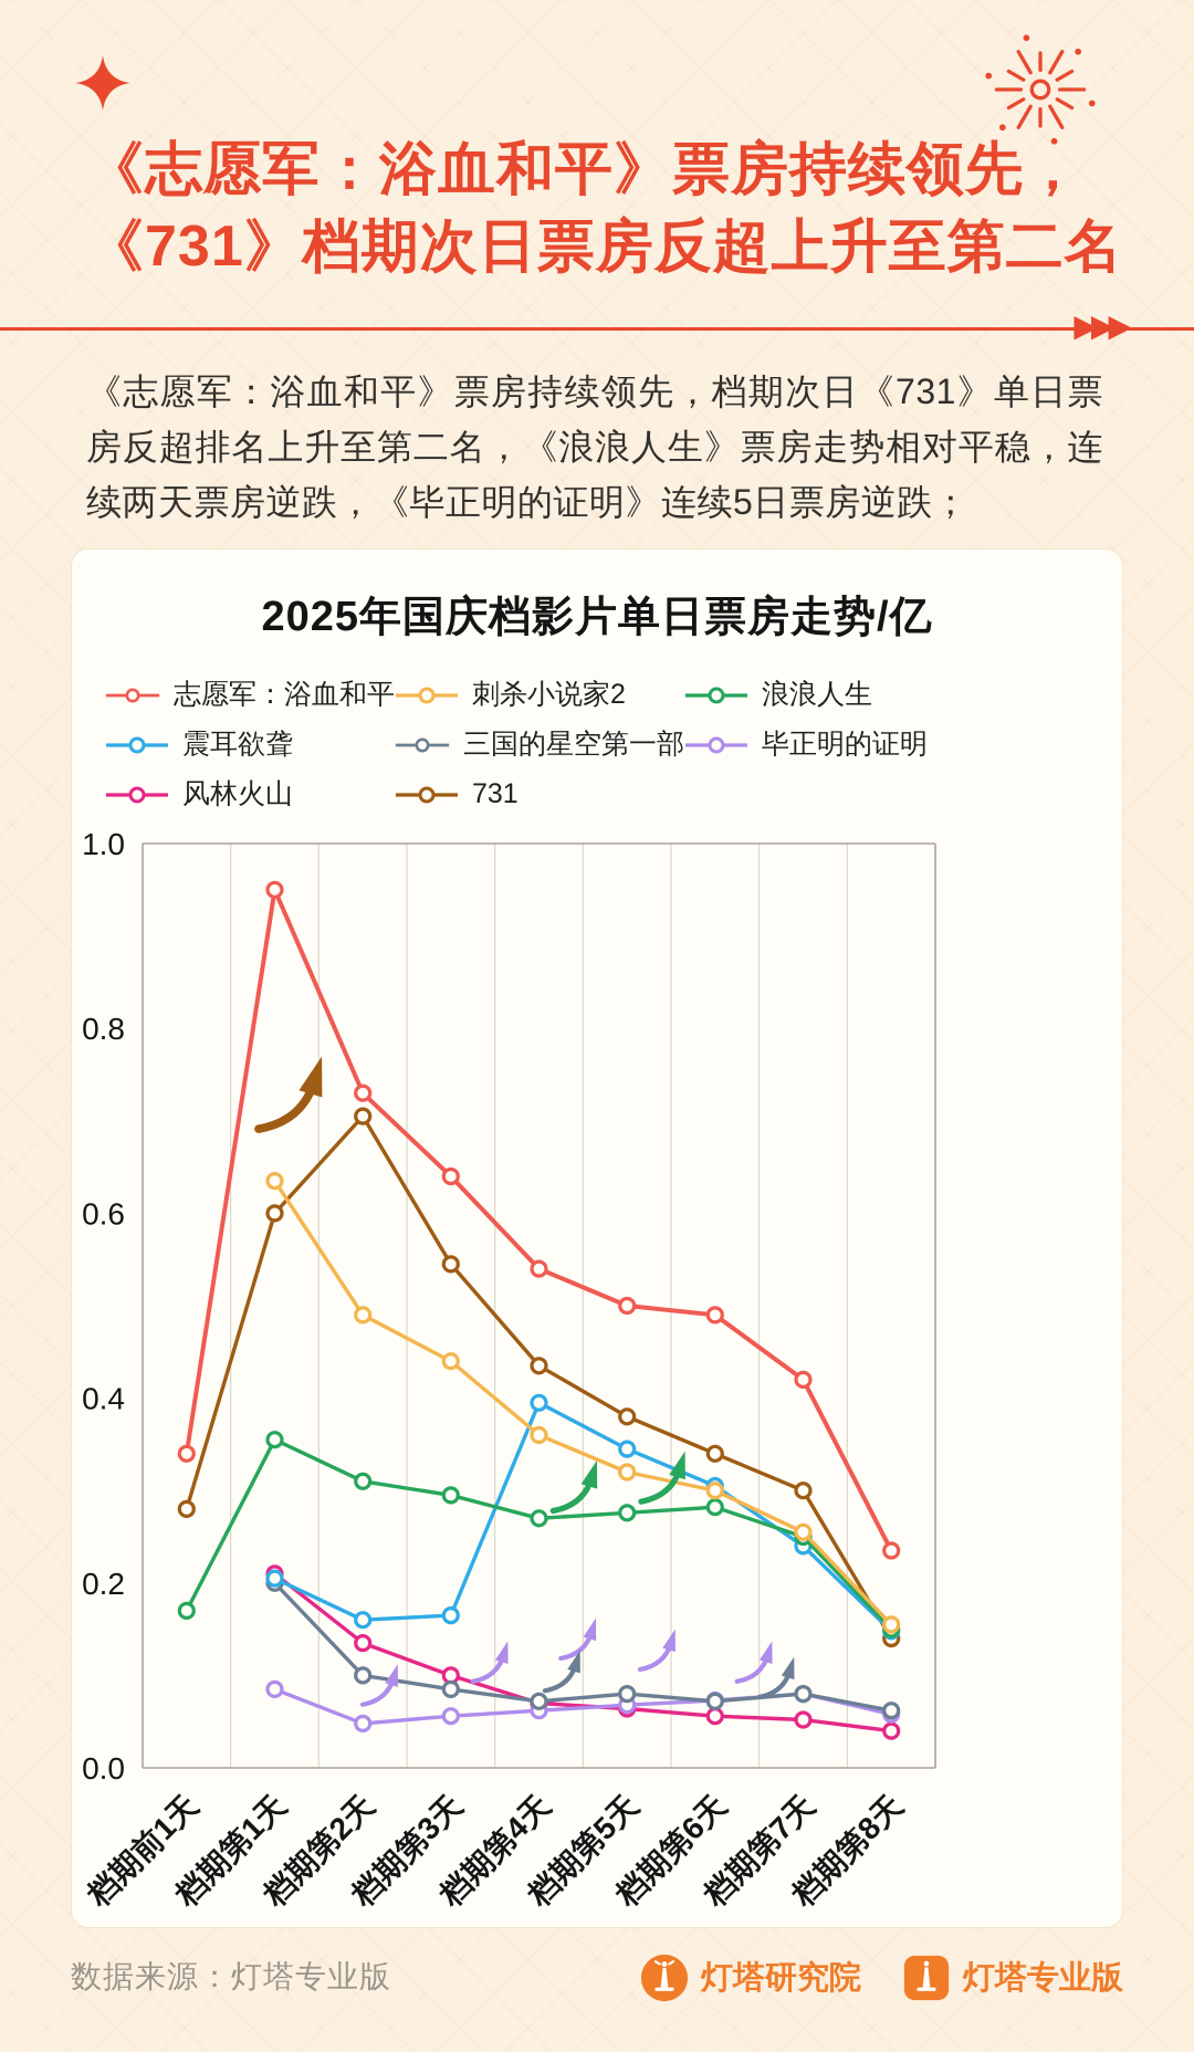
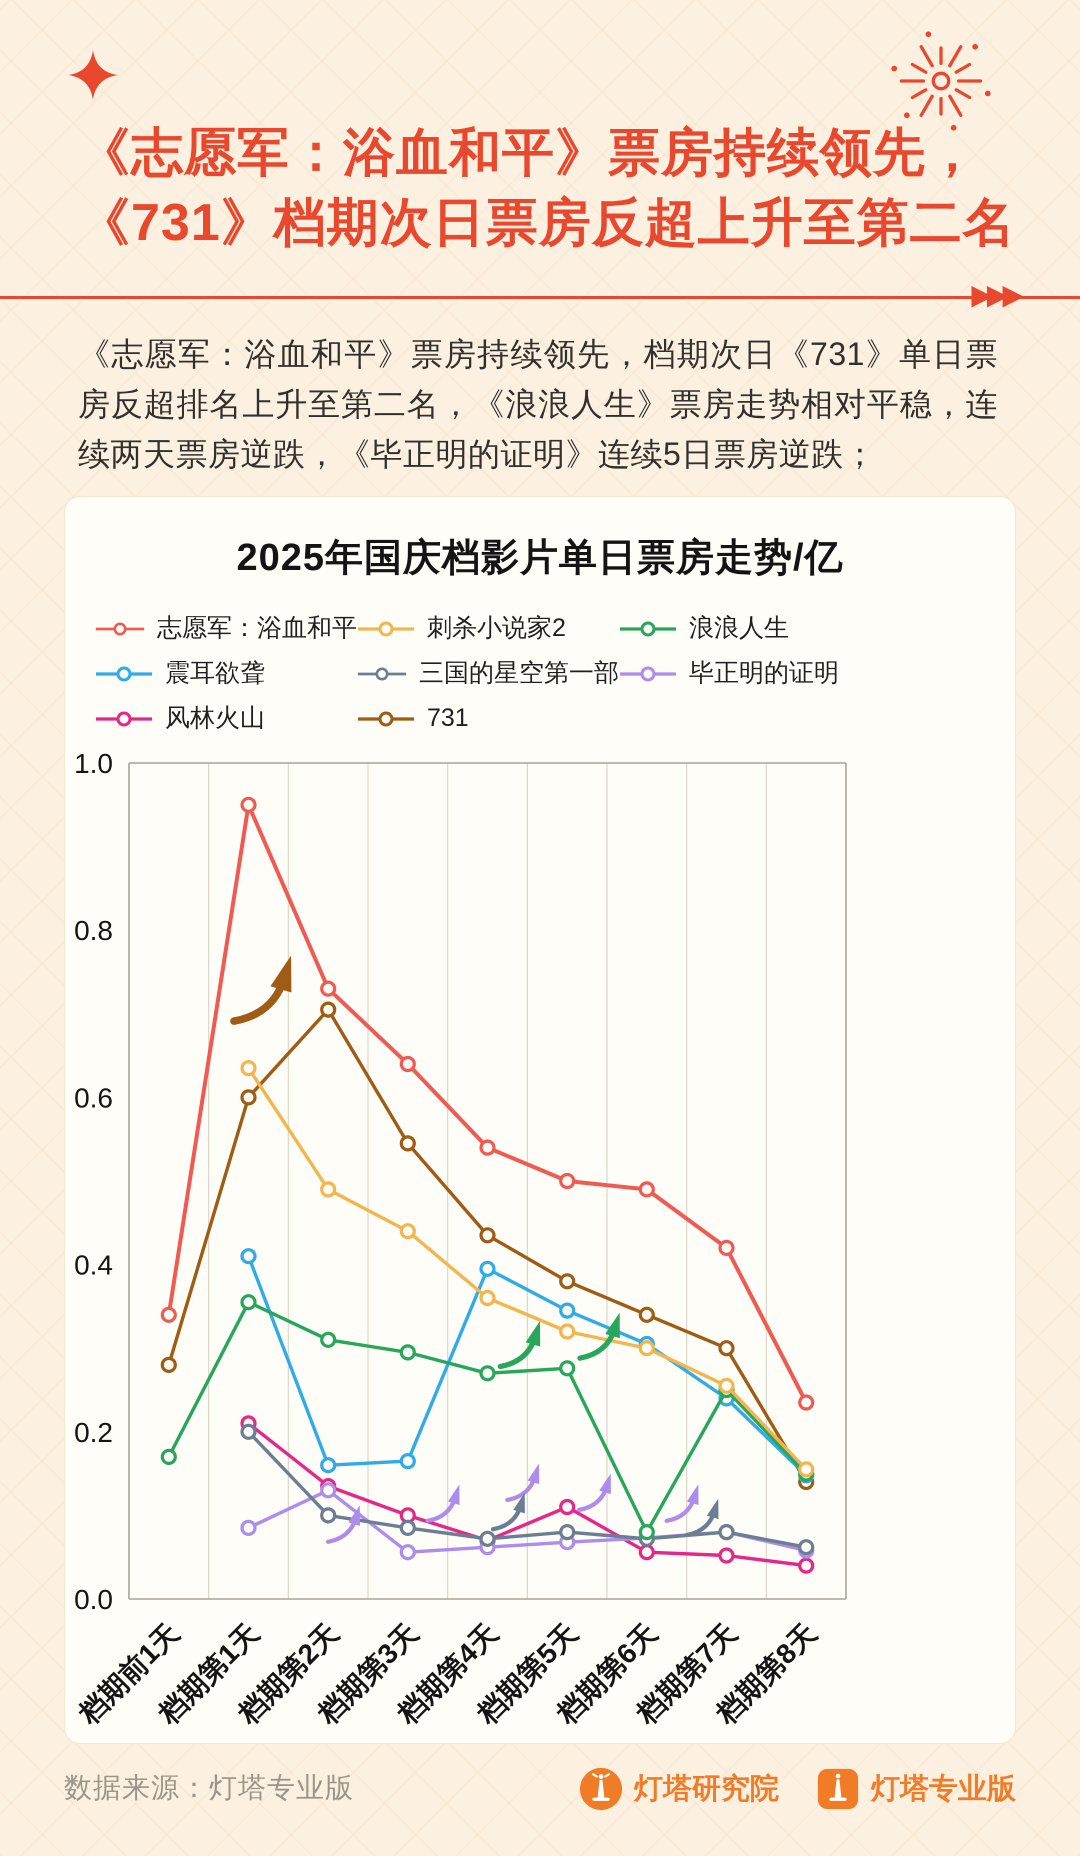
震耳欲聋/档期第1天: 0.20 -> 0.41
毕正明的证明/档期第2天: 0.05 -> 0.13
风林火山/档期第5天: 0.06 -> 0.11
浪浪人生/档期第6天: 0.28 -> 0.08
